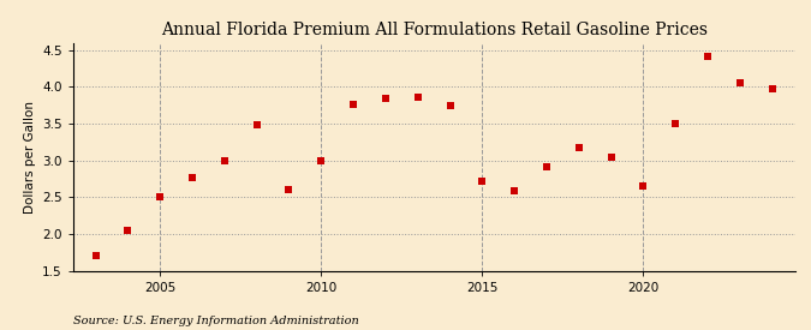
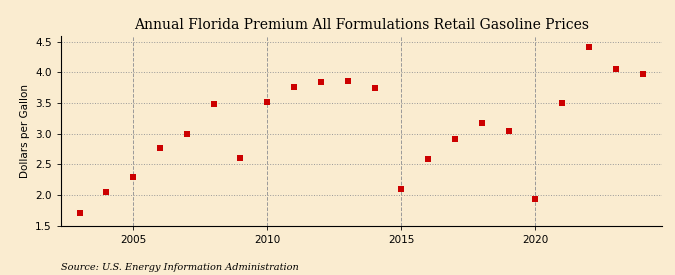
2005: 2.50 -> 2.30
2010: 3.00 -> 3.52
2015: 2.72 -> 2.10
2020: 2.65 -> 1.94
